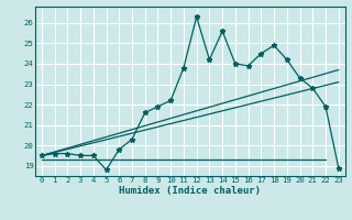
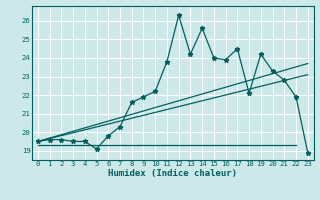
5: 18.8 -> 19.1
18: 24.9 -> 22.1
